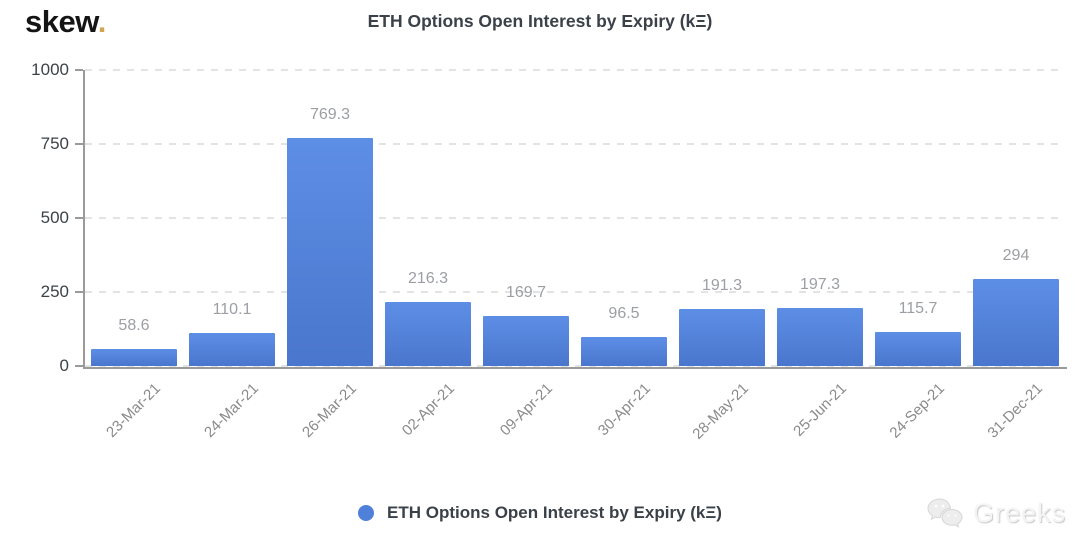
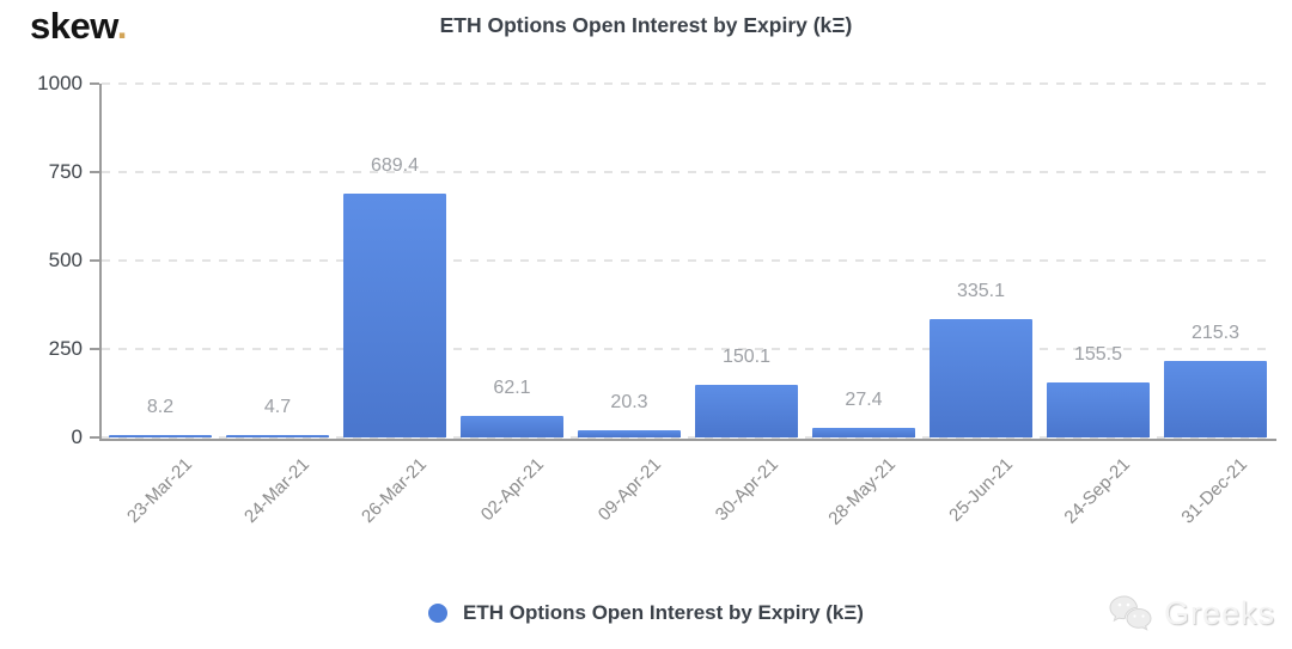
23-Mar-21: 58.6 -> 8.2
24-Mar-21: 110.1 -> 4.7
26-Mar-21: 769.3 -> 689.4
02-Apr-21: 216.3 -> 62.1
09-Apr-21: 169.7 -> 20.3
30-Apr-21: 96.5 -> 150.1
28-May-21: 191.3 -> 27.4
25-Jun-21: 197.3 -> 335.1
24-Sep-21: 115.7 -> 155.5
31-Dec-21: 294 -> 215.3
